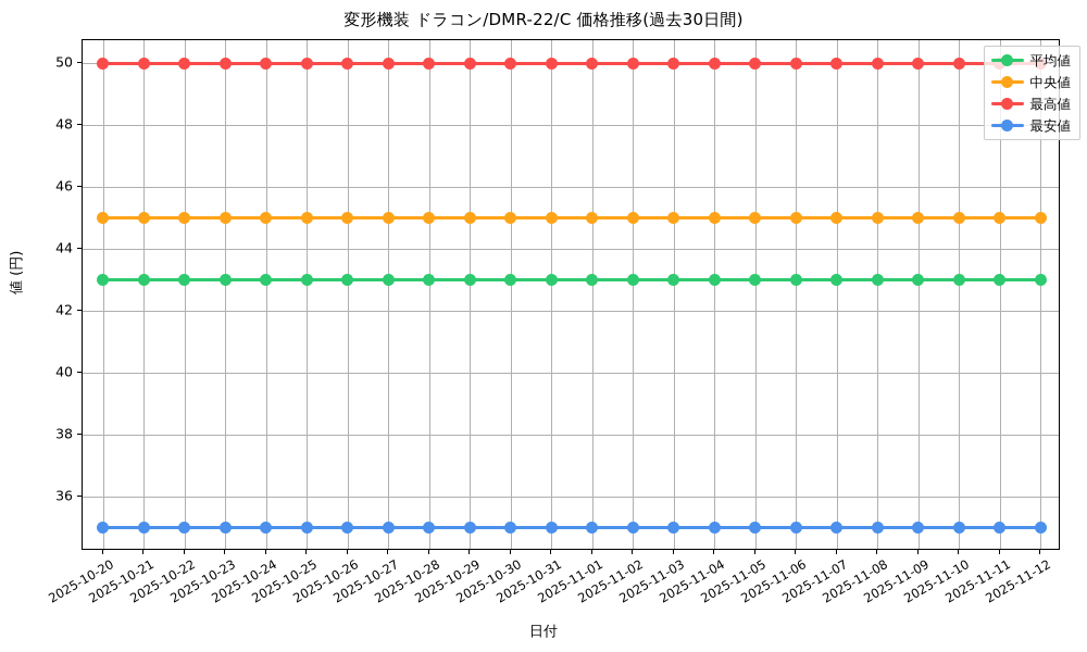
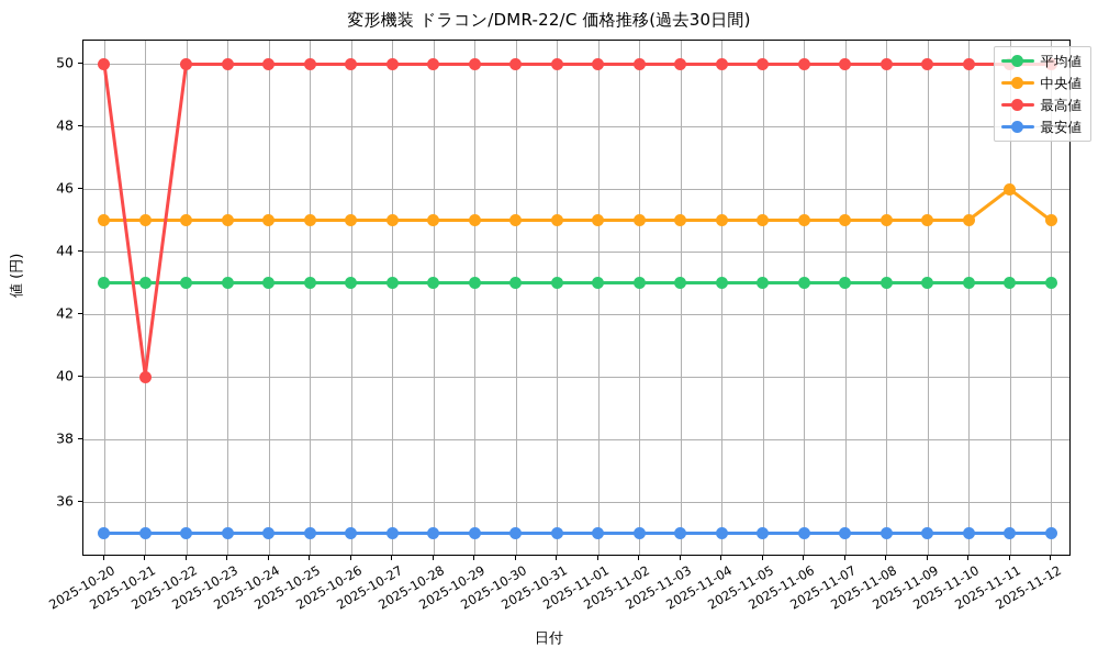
最高値/2025-10-21: 50 -> 40
中央値/2025-11-11: 45 -> 46
